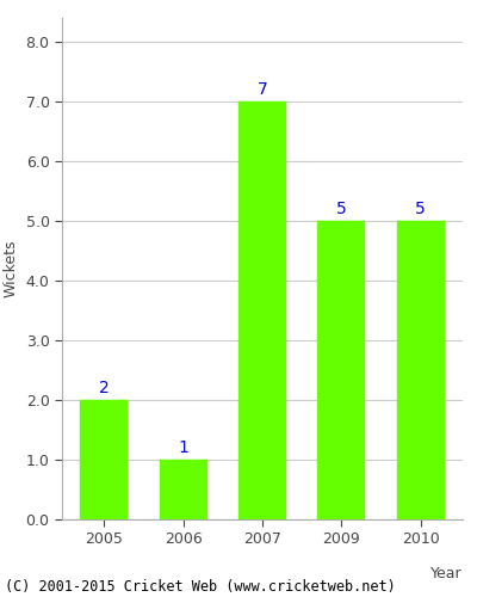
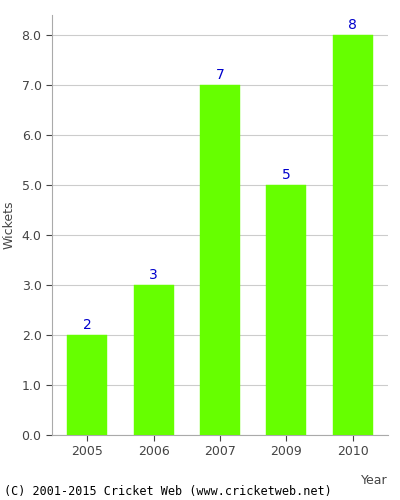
2006: 1 -> 3
2010: 5 -> 8
